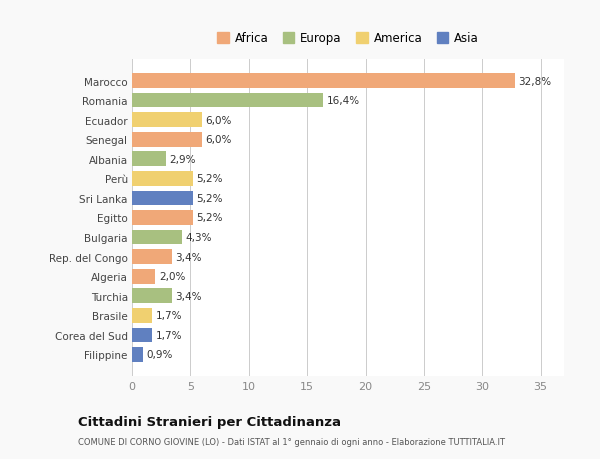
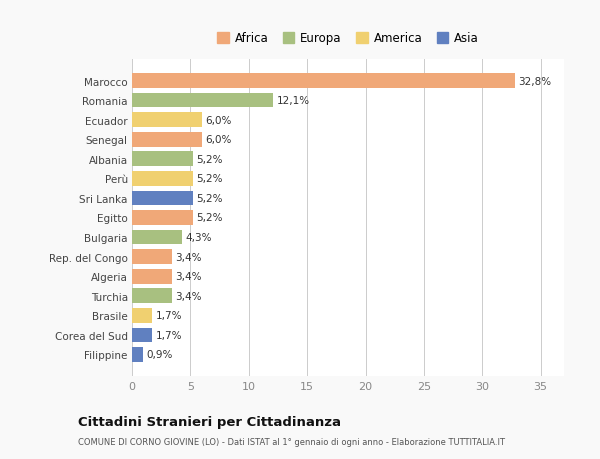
Romania: 16,4% -> 12,1%
Albania: 2,9% -> 5,2%
Algeria: 2,0% -> 3,4%
